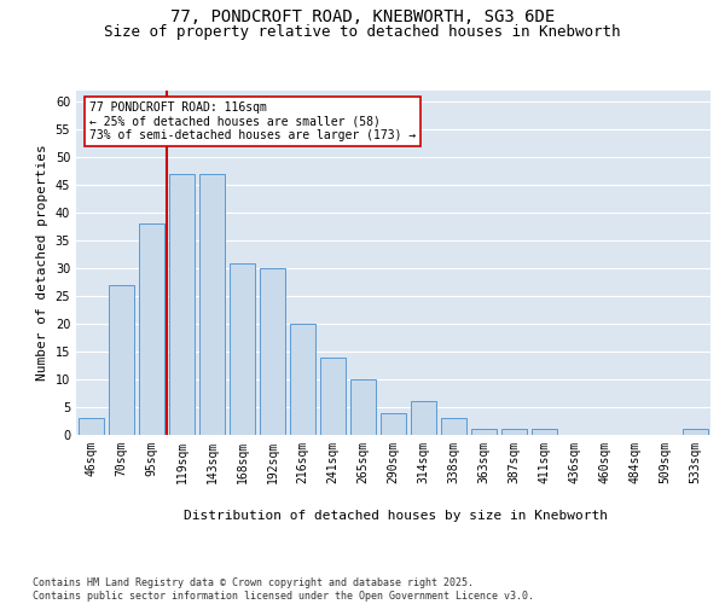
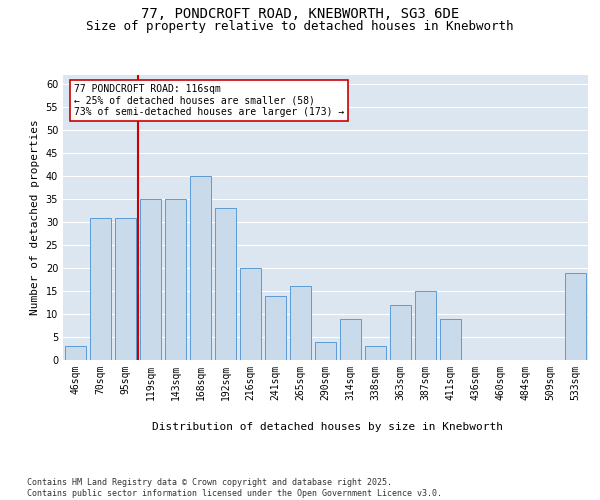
70sqm: 27 -> 31
95sqm: 38 -> 31
119sqm: 47 -> 35
143sqm: 47 -> 35
168sqm: 31 -> 40
192sqm: 30 -> 33
265sqm: 10 -> 16
314sqm: 6 -> 9
363sqm: 1 -> 12
387sqm: 1 -> 15
411sqm: 1 -> 9
533sqm: 1 -> 19
